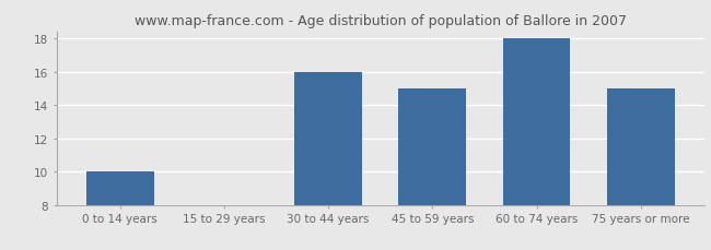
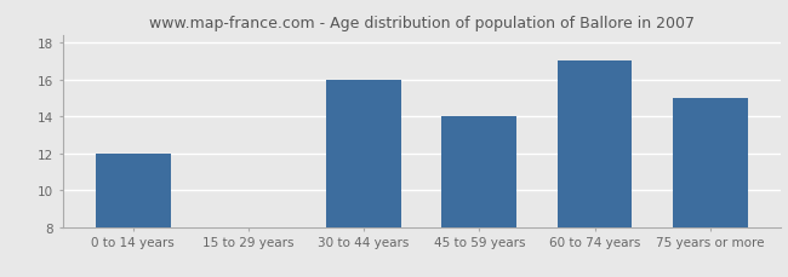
0 to 14 years: 10.0 -> 12.0
45 to 59 years: 15.0 -> 14.0
60 to 74 years: 18.0 -> 17.0
